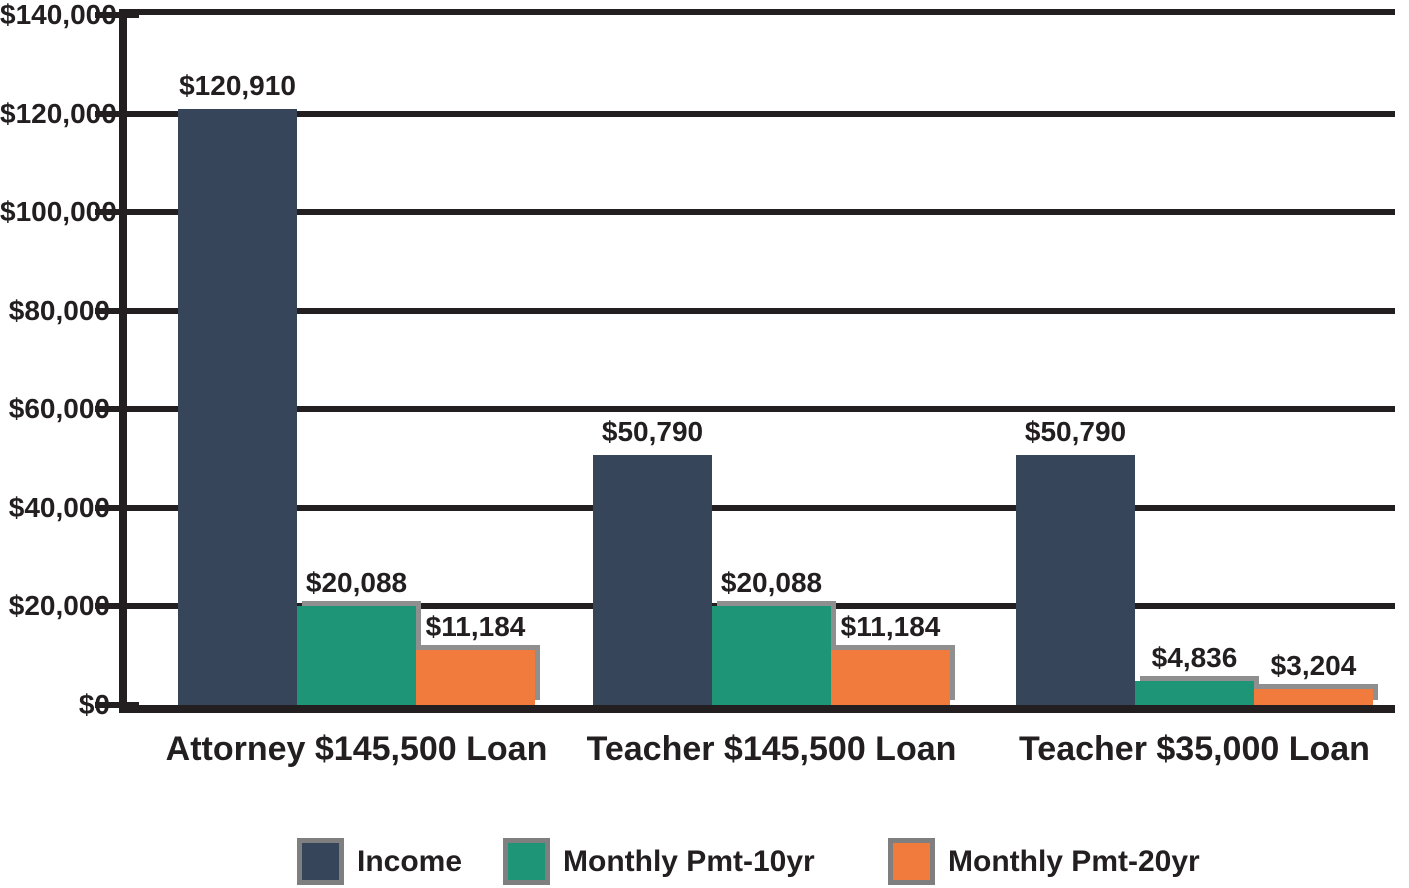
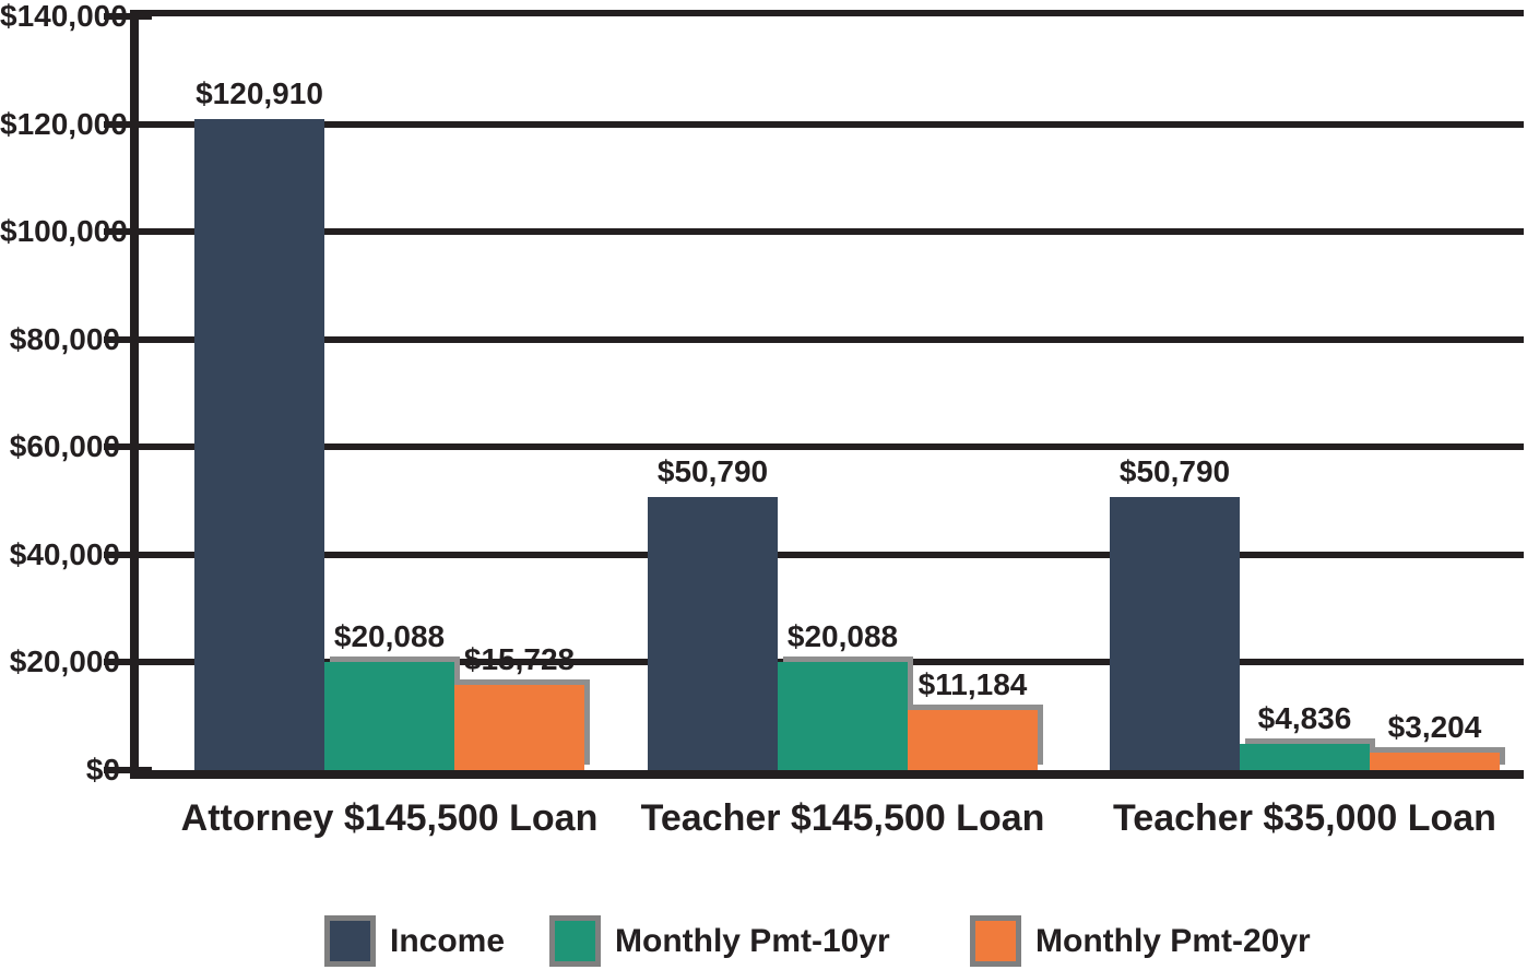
Monthly Pmt-20yr/Attorney $145,500 Loan: $11,184 -> $15,728
